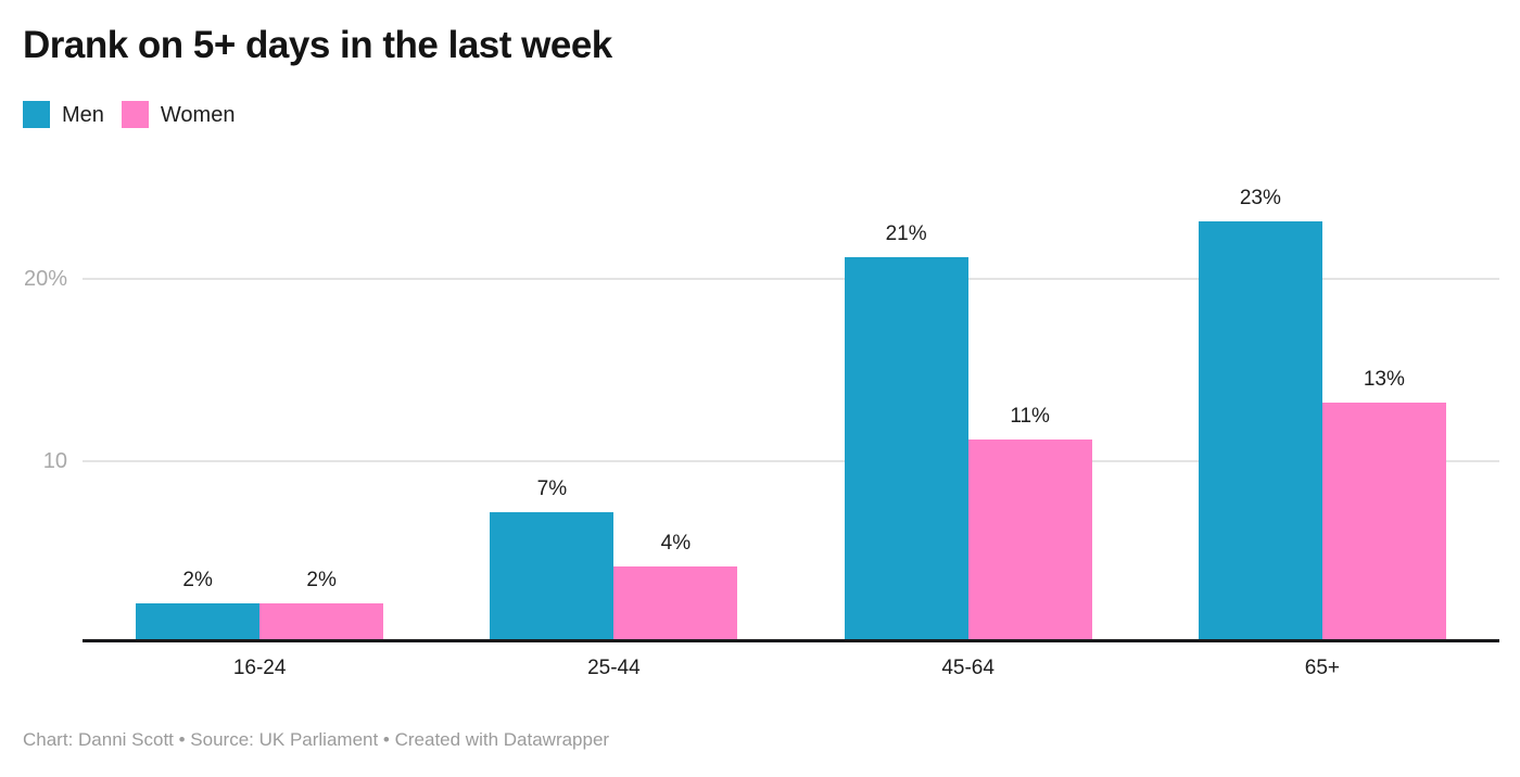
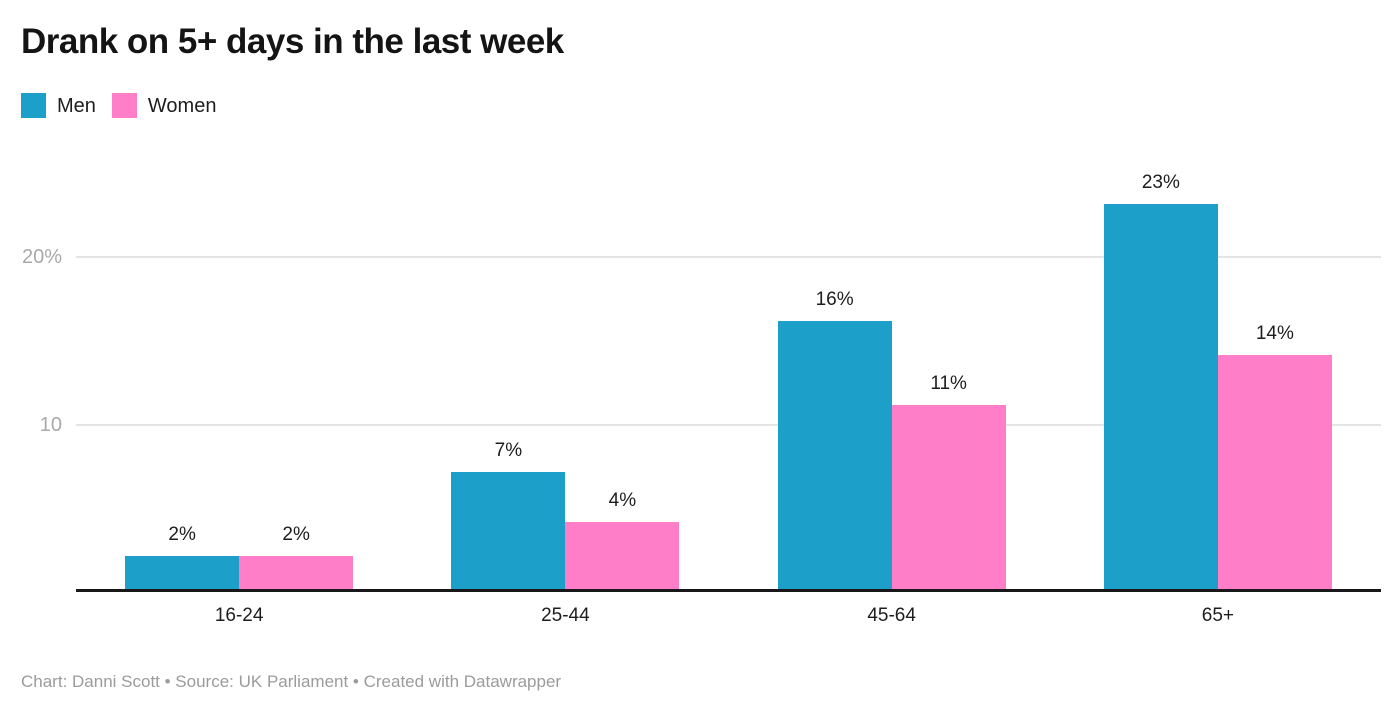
Men/45-64: 21% -> 16%
Women/65+: 13% -> 14%
